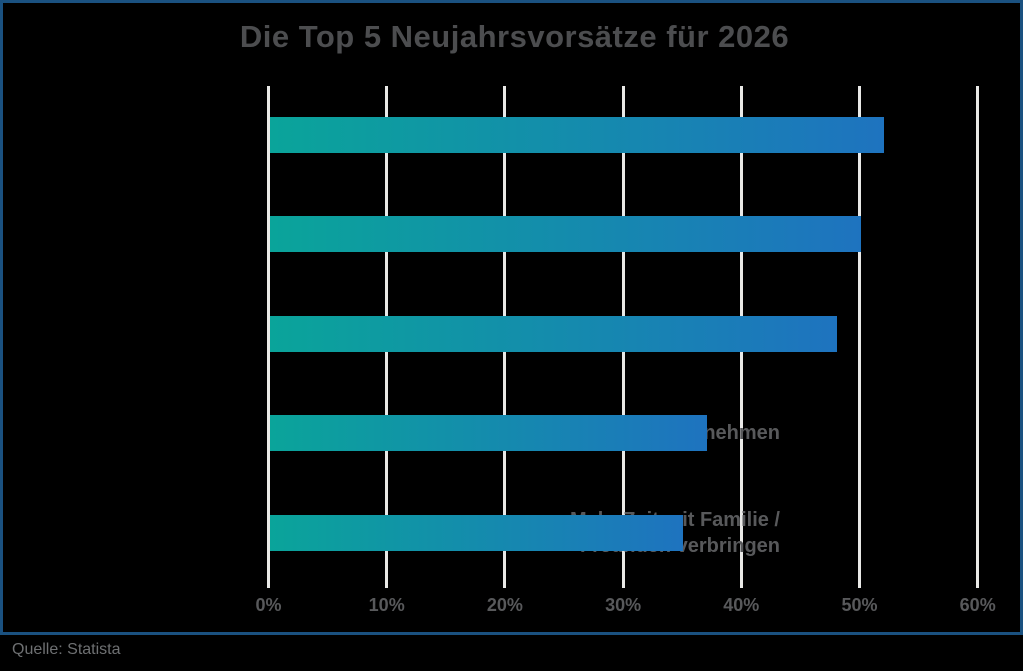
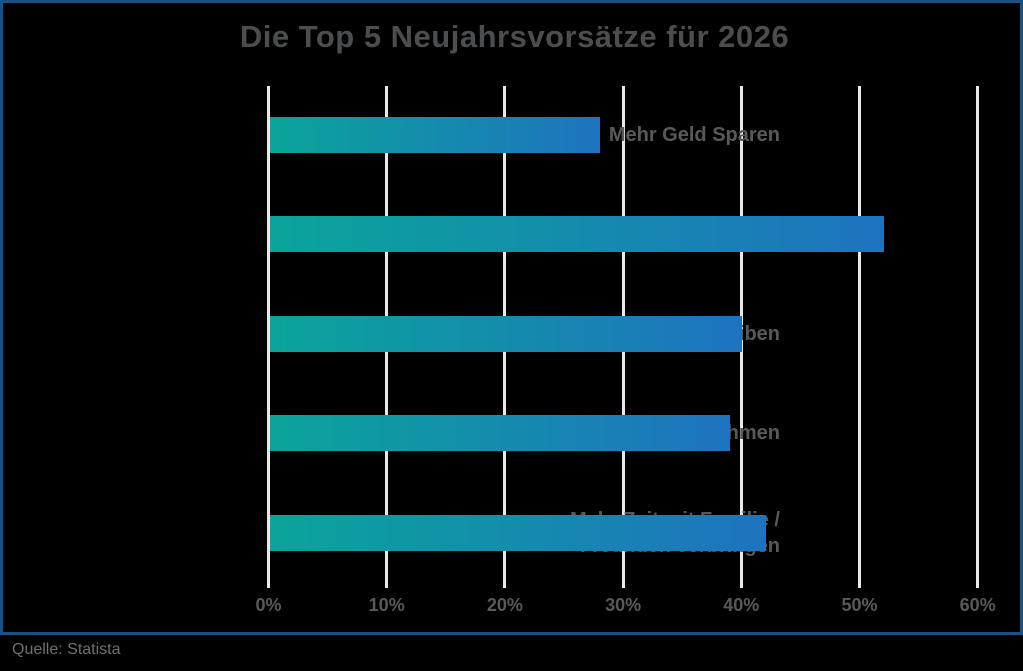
Mehr Geld Sparen: 52% -> 28%
Gesünder Ernähren: 50% -> 52%
Mehr Sport Treiben: 48% -> 40%
Abnehmen: 37% -> 39%
Mehr Zeit mit Familie / Freunden verbringen: 35% -> 42%
